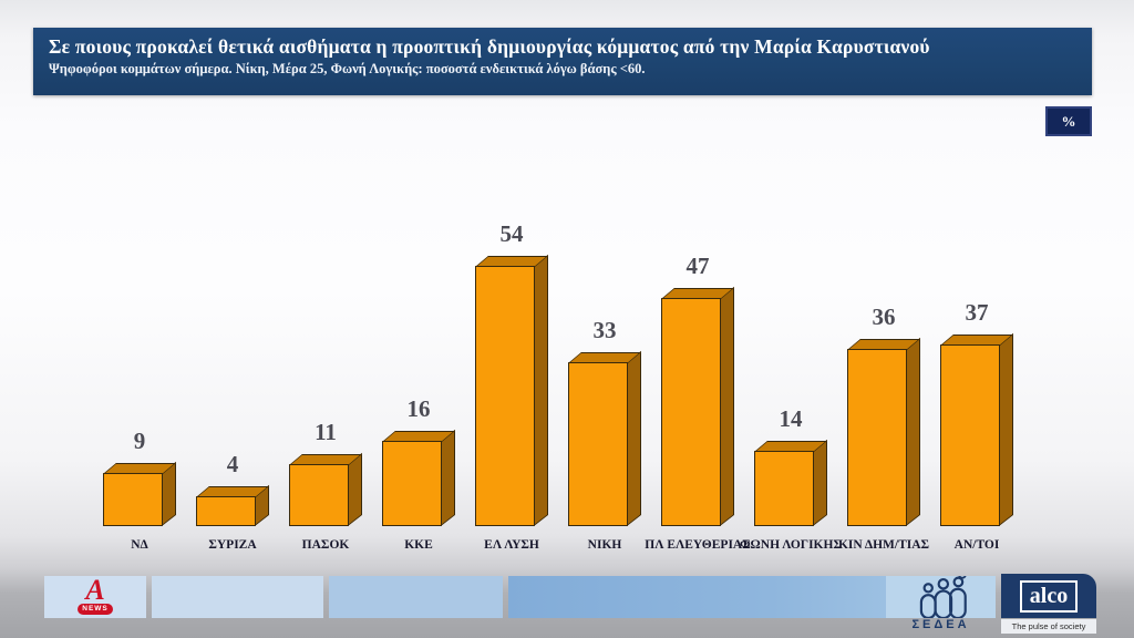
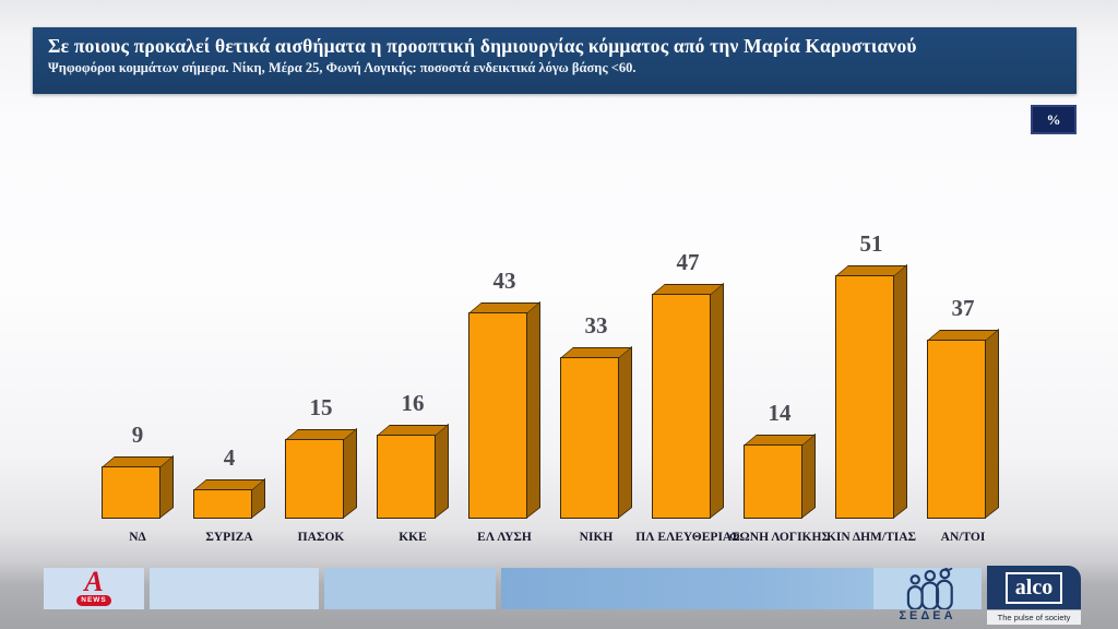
ΠΑΣΟΚ: 11 -> 15
ΕΛ ΛΥΣΗ: 54 -> 43
ΚΙΝ ΔΗΜ/ΤΙΑΣ: 36 -> 51
